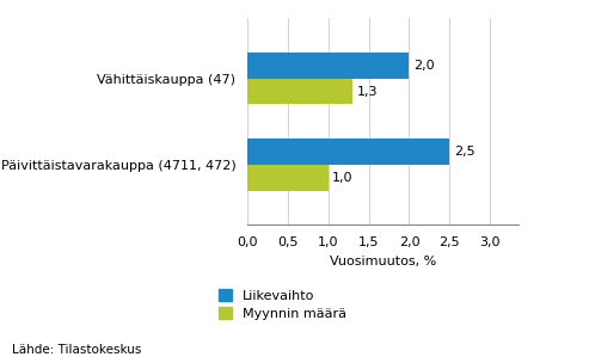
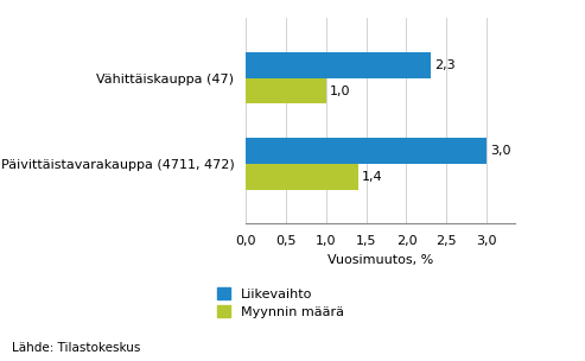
Liikevaihto/Vähittäiskauppa (47): 2,0 -> 2,3
Myynnin määrä/Vähittäiskauppa (47): 1,3 -> 1,0
Liikevaihto/Päivittäistavarakauppa (4711, 472): 2,5 -> 3,0
Myynnin määrä/Päivittäistavarakauppa (4711, 472): 1,0 -> 1,4
